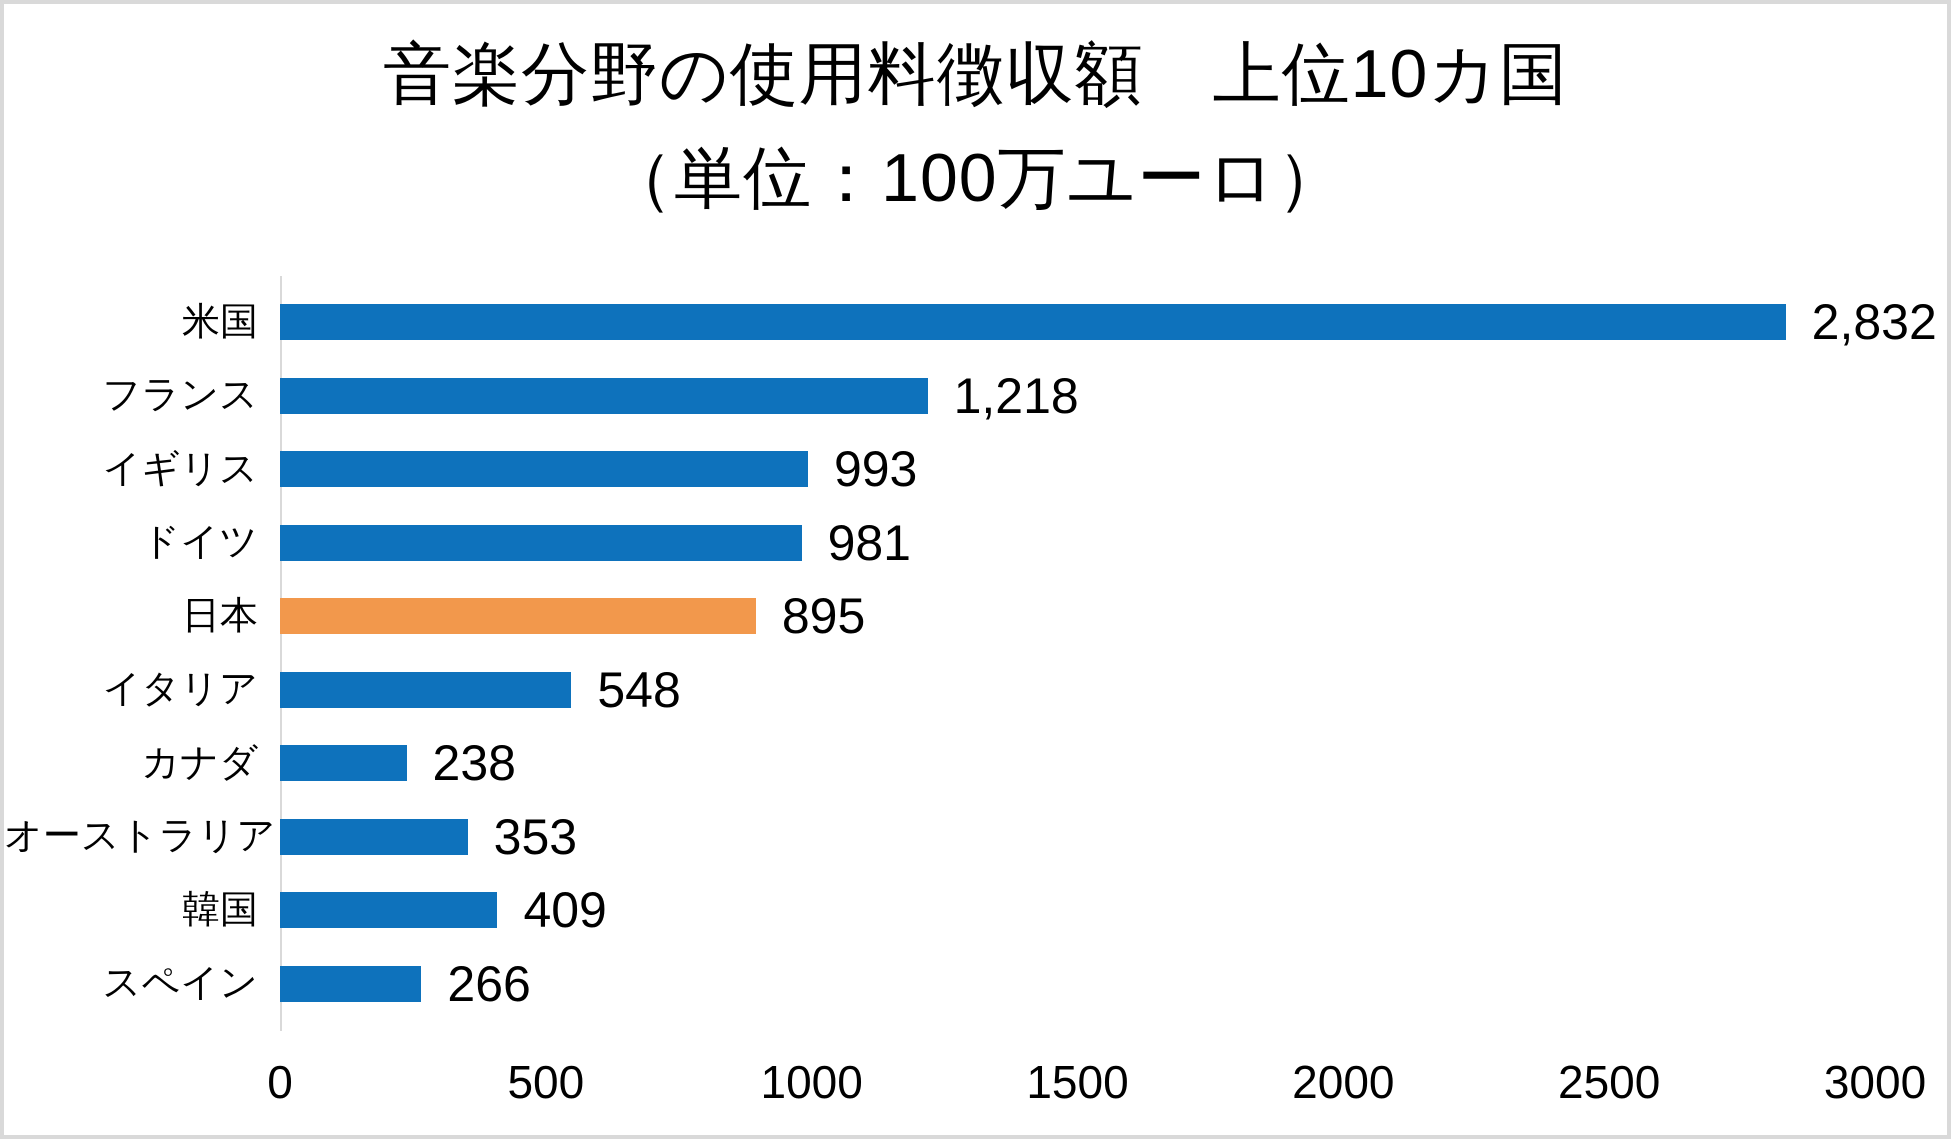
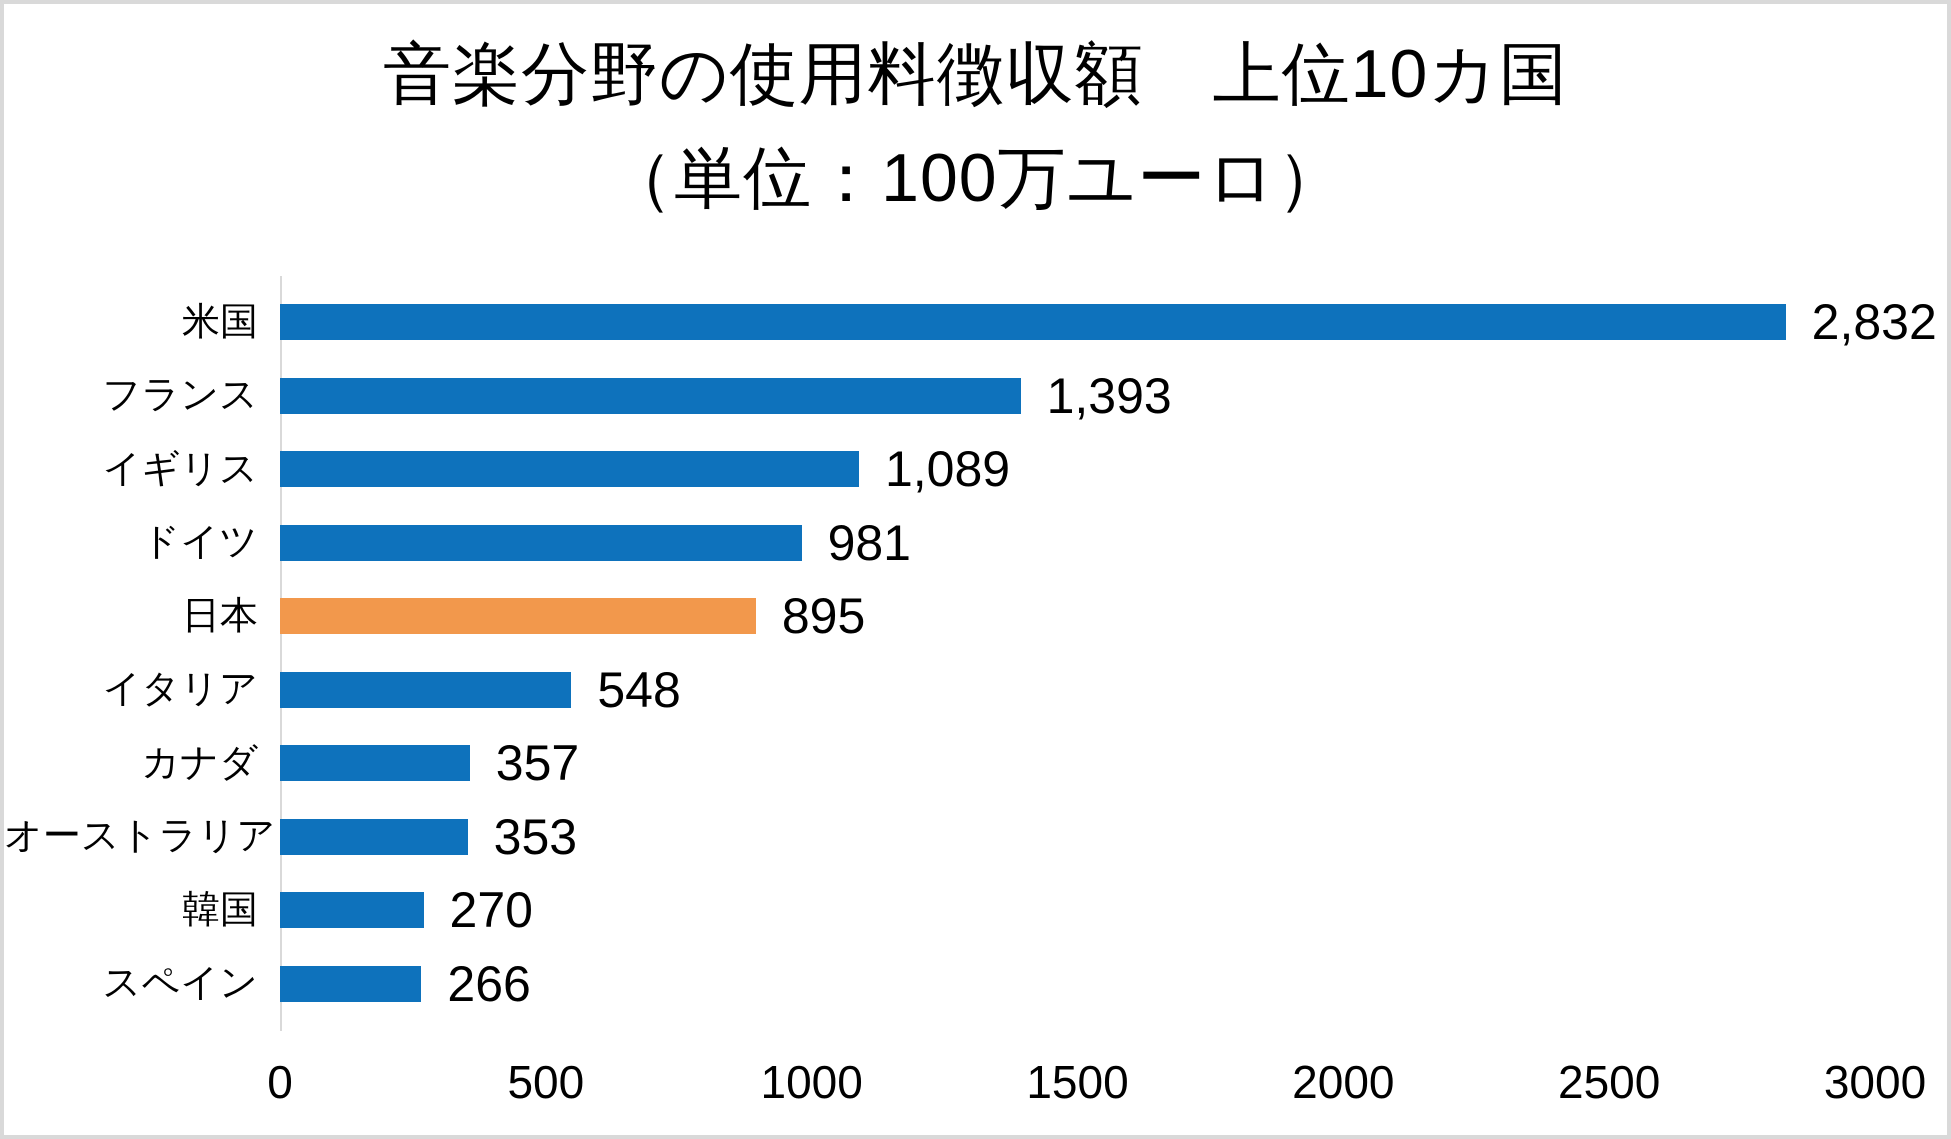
フランス: 1,218 -> 1,393
イギリス: 993 -> 1,089
カナダ: 238 -> 357
韓国: 409 -> 270
